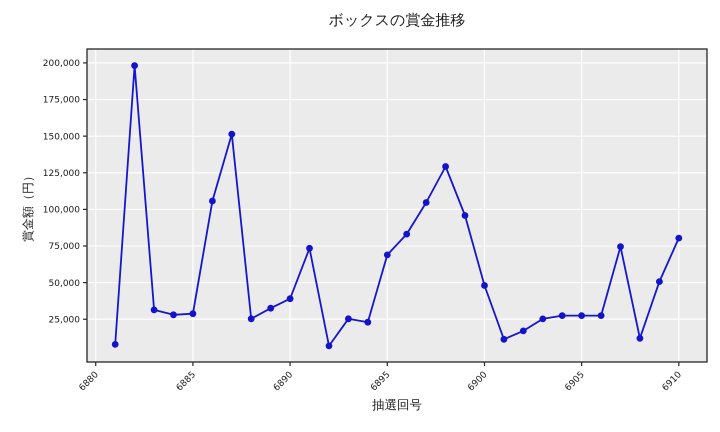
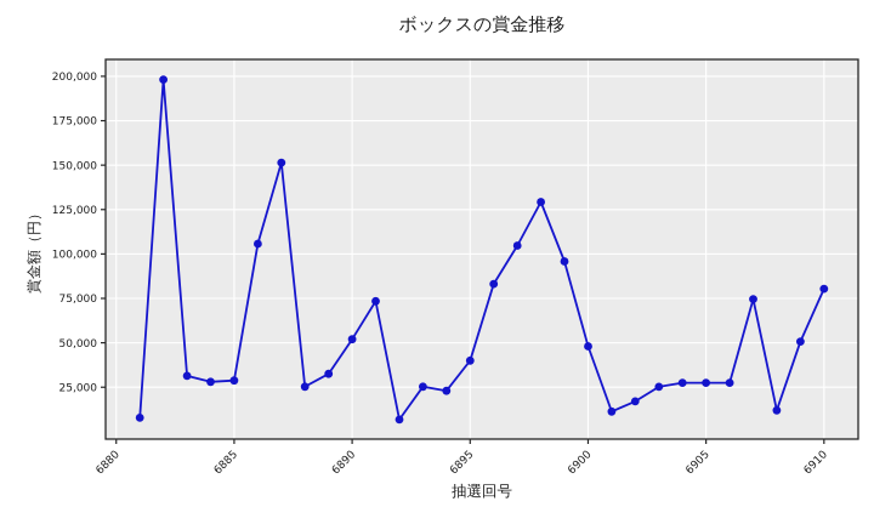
6890: 39000 -> 52000
6895: 69000 -> 40000
